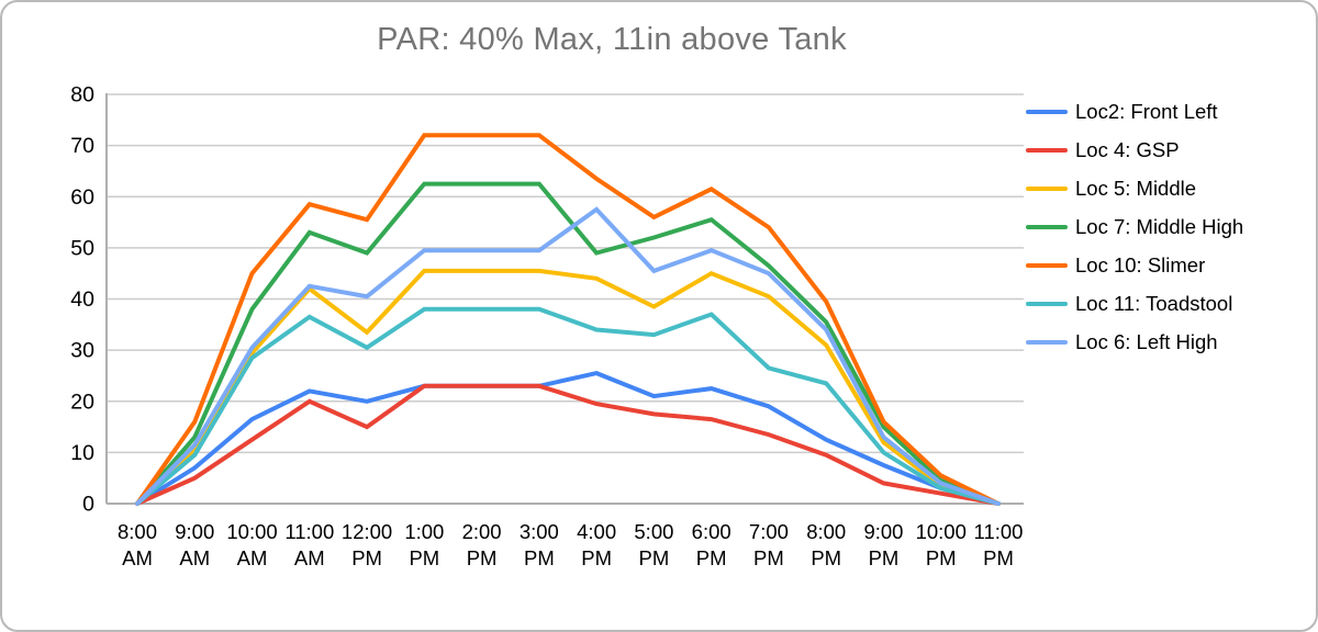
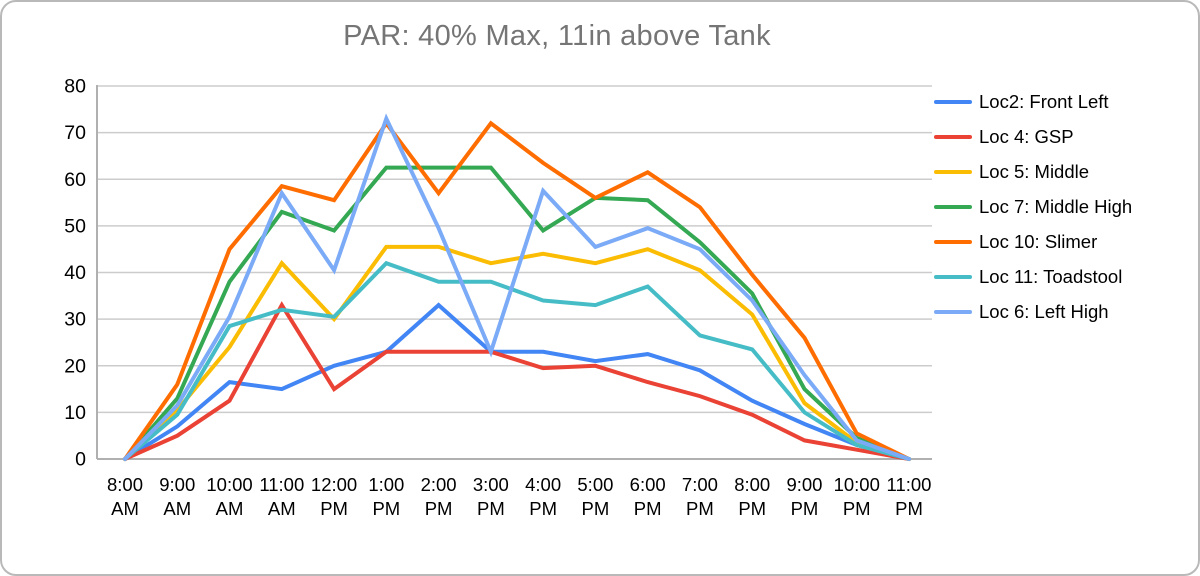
Loc 5: Middle/10:00 AM: 30 -> 24
Loc2: Front Left/11:00 AM: 22 -> 15
Loc 4: GSP/11:00 AM: 20 -> 33
Loc 11: Toadstool/11:00 AM: 36 -> 32
Loc 6: Left High/11:00 AM: 42 -> 57
Loc 5: Middle/12:00 PM: 34 -> 30
Loc 11: Toadstool/1:00 PM: 38 -> 42
Loc 6: Left High/1:00 PM: 50 -> 73
Loc2: Front Left/2:00 PM: 23 -> 33
Loc 10: Slimer/2:00 PM: 72 -> 57
Loc 5: Middle/3:00 PM: 46 -> 42
Loc 6: Left High/3:00 PM: 50 -> 23
Loc2: Front Left/4:00 PM: 26 -> 23
Loc 4: GSP/5:00 PM: 18 -> 20
Loc 5: Middle/5:00 PM: 38 -> 42
Loc 7: Middle High/5:00 PM: 52 -> 56
Loc 10: Slimer/9:00 PM: 16 -> 26
Loc 6: Left High/9:00 PM: 13 -> 18
